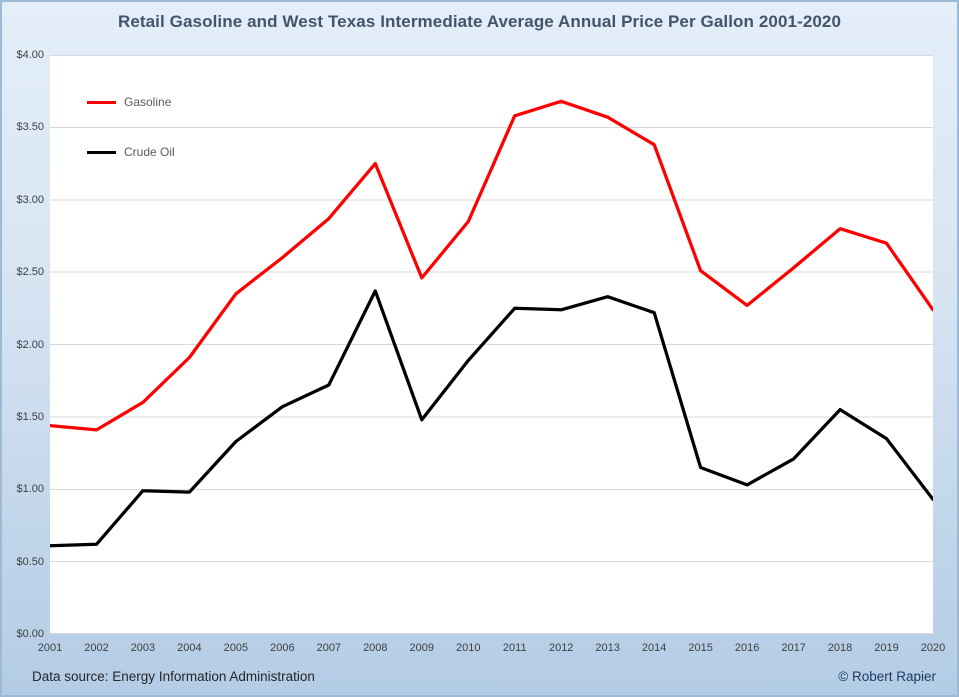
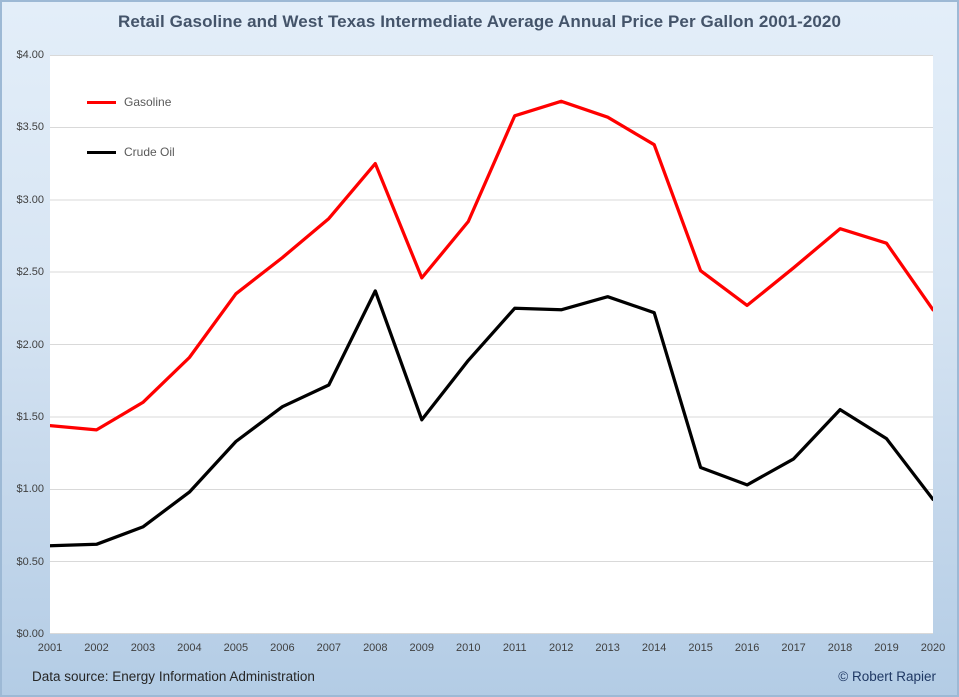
Crude Oil/2003: $0.99 -> $0.74
